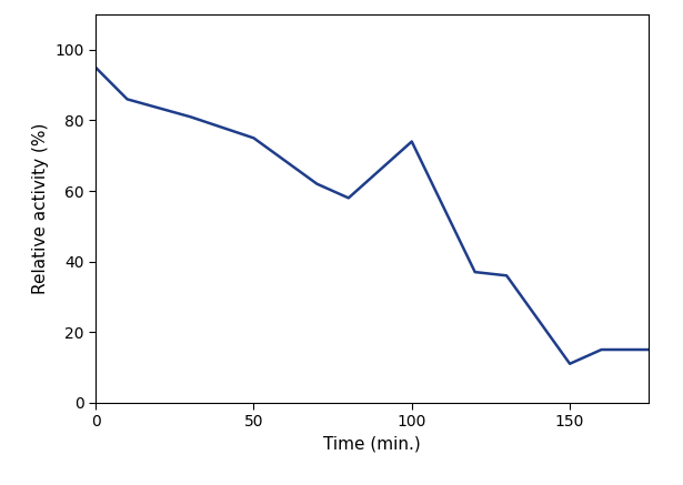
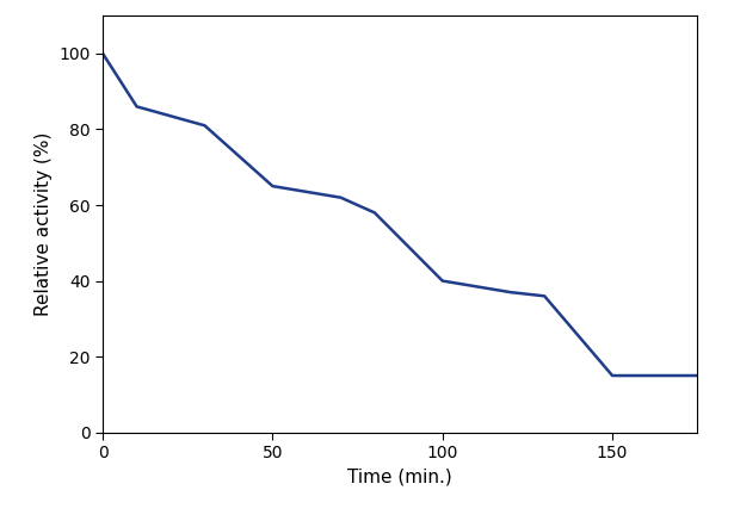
0: 95 -> 100
50: 75 -> 65
100: 74 -> 40
150: 11 -> 15
